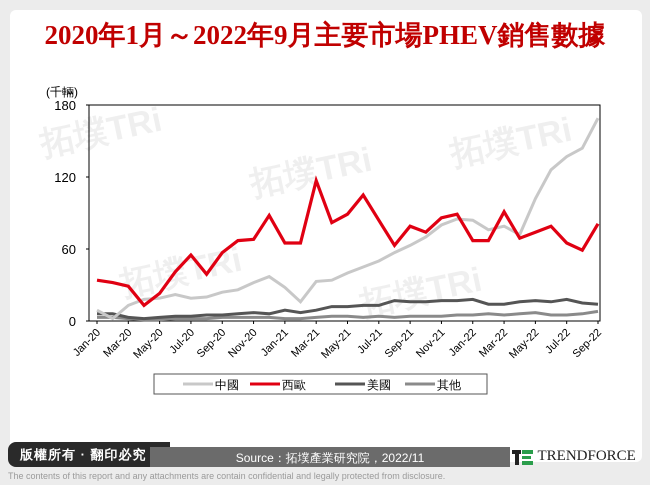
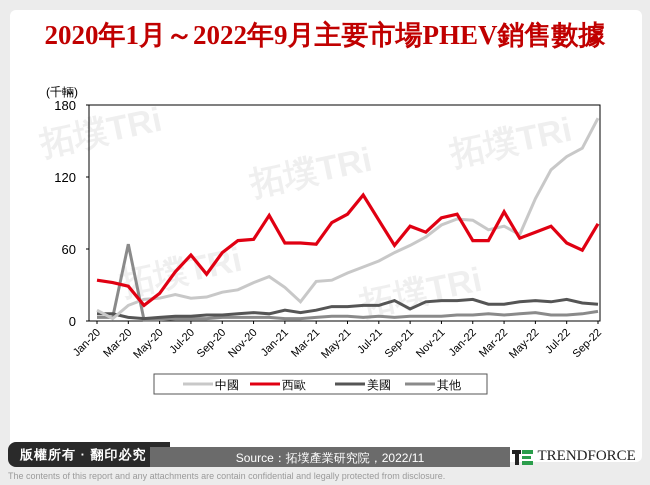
其他/Mar-20: 2 -> 64
西歐/Mar-21: 117 -> 64
美國/Sep-21: 16 -> 10
